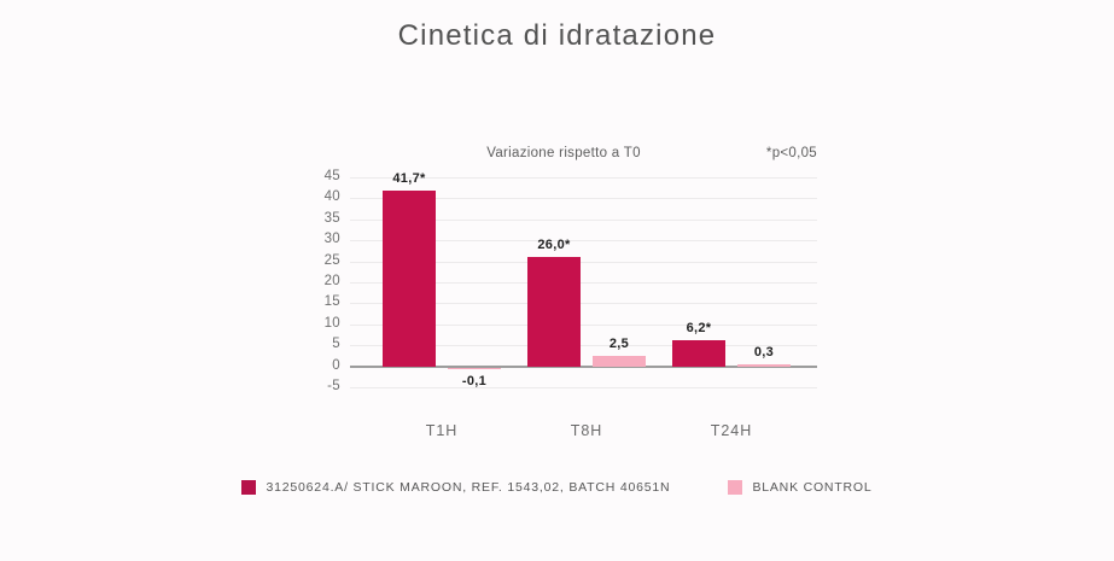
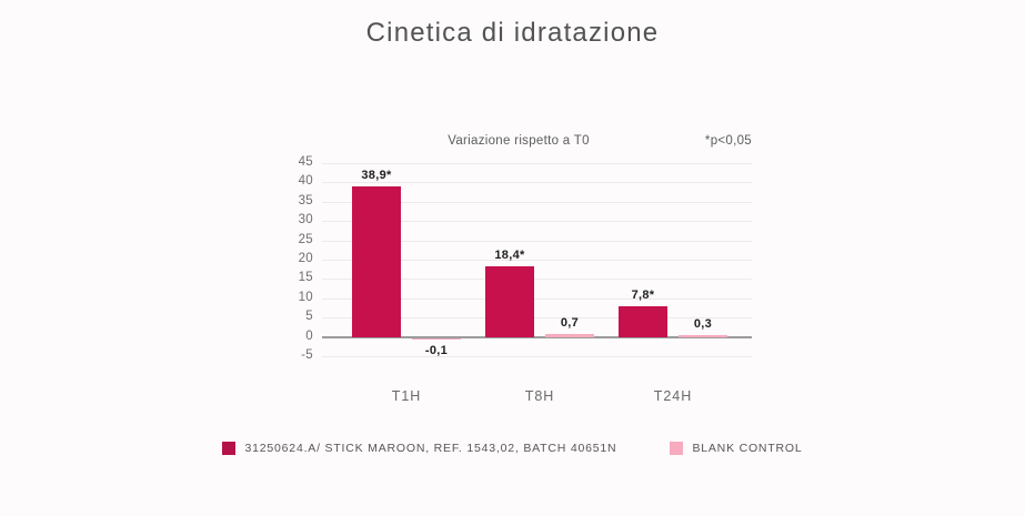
31250624.A/ STICK MAROON, REF. 1543,02, BATCH 40651N/T1H: 41,7 -> 38,9
31250624.A/ STICK MAROON, REF. 1543,02, BATCH 40651N/T8H: 26,0 -> 18,4
BLANK CONTROL/T8H: 2,5 -> 0,7
31250624.A/ STICK MAROON, REF. 1543,02, BATCH 40651N/T24H: 6,2 -> 7,8
